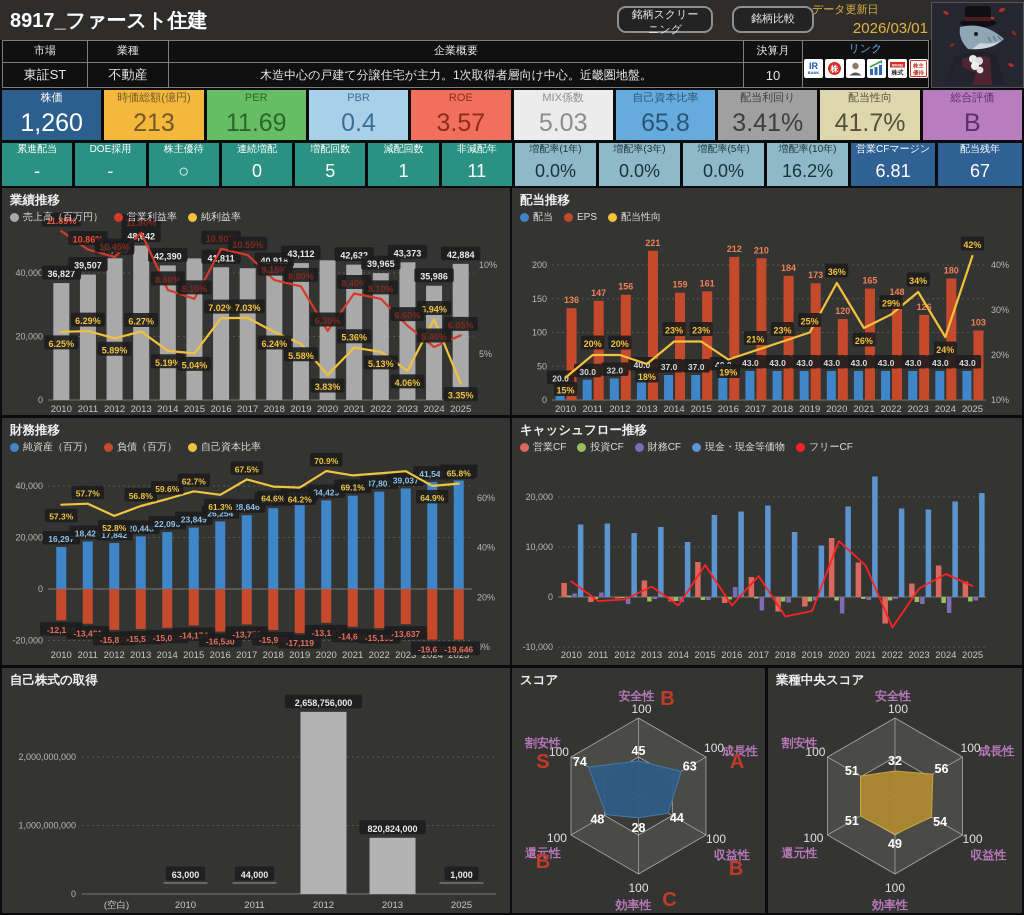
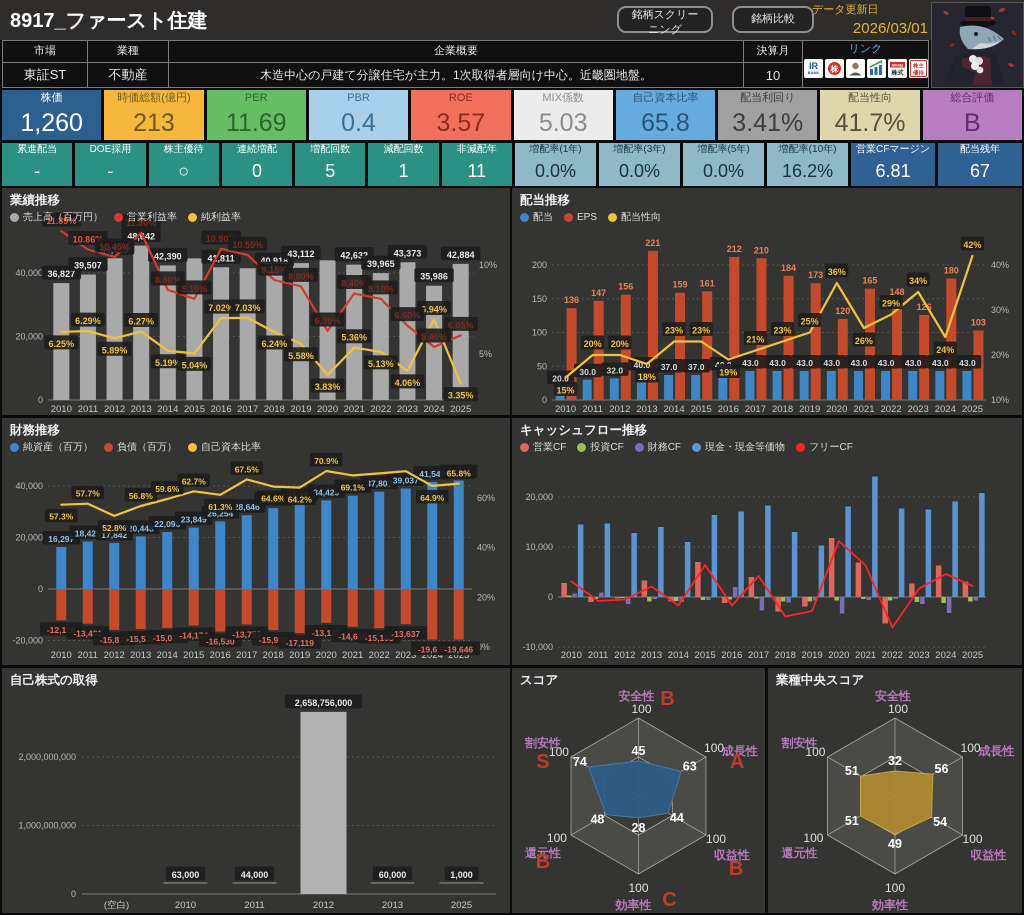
自己株式の取得/2013: 820,824,000 -> 60,000
